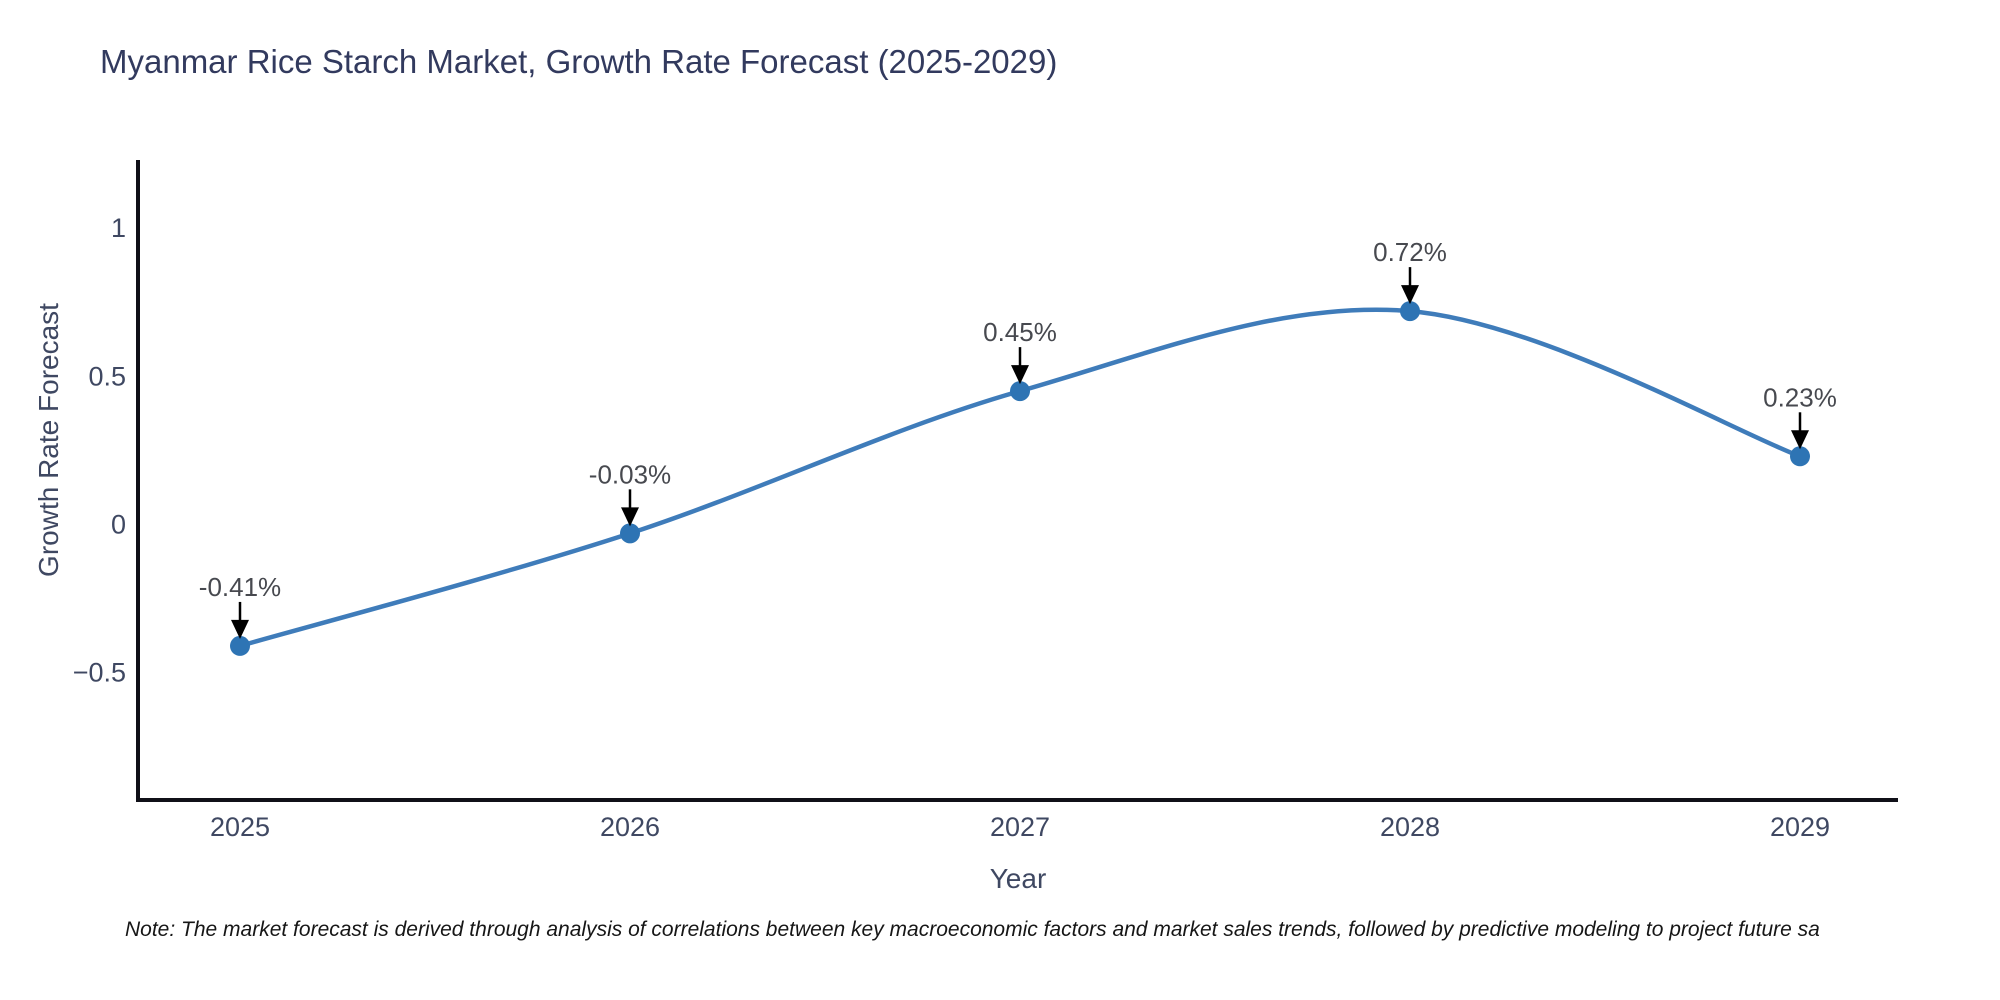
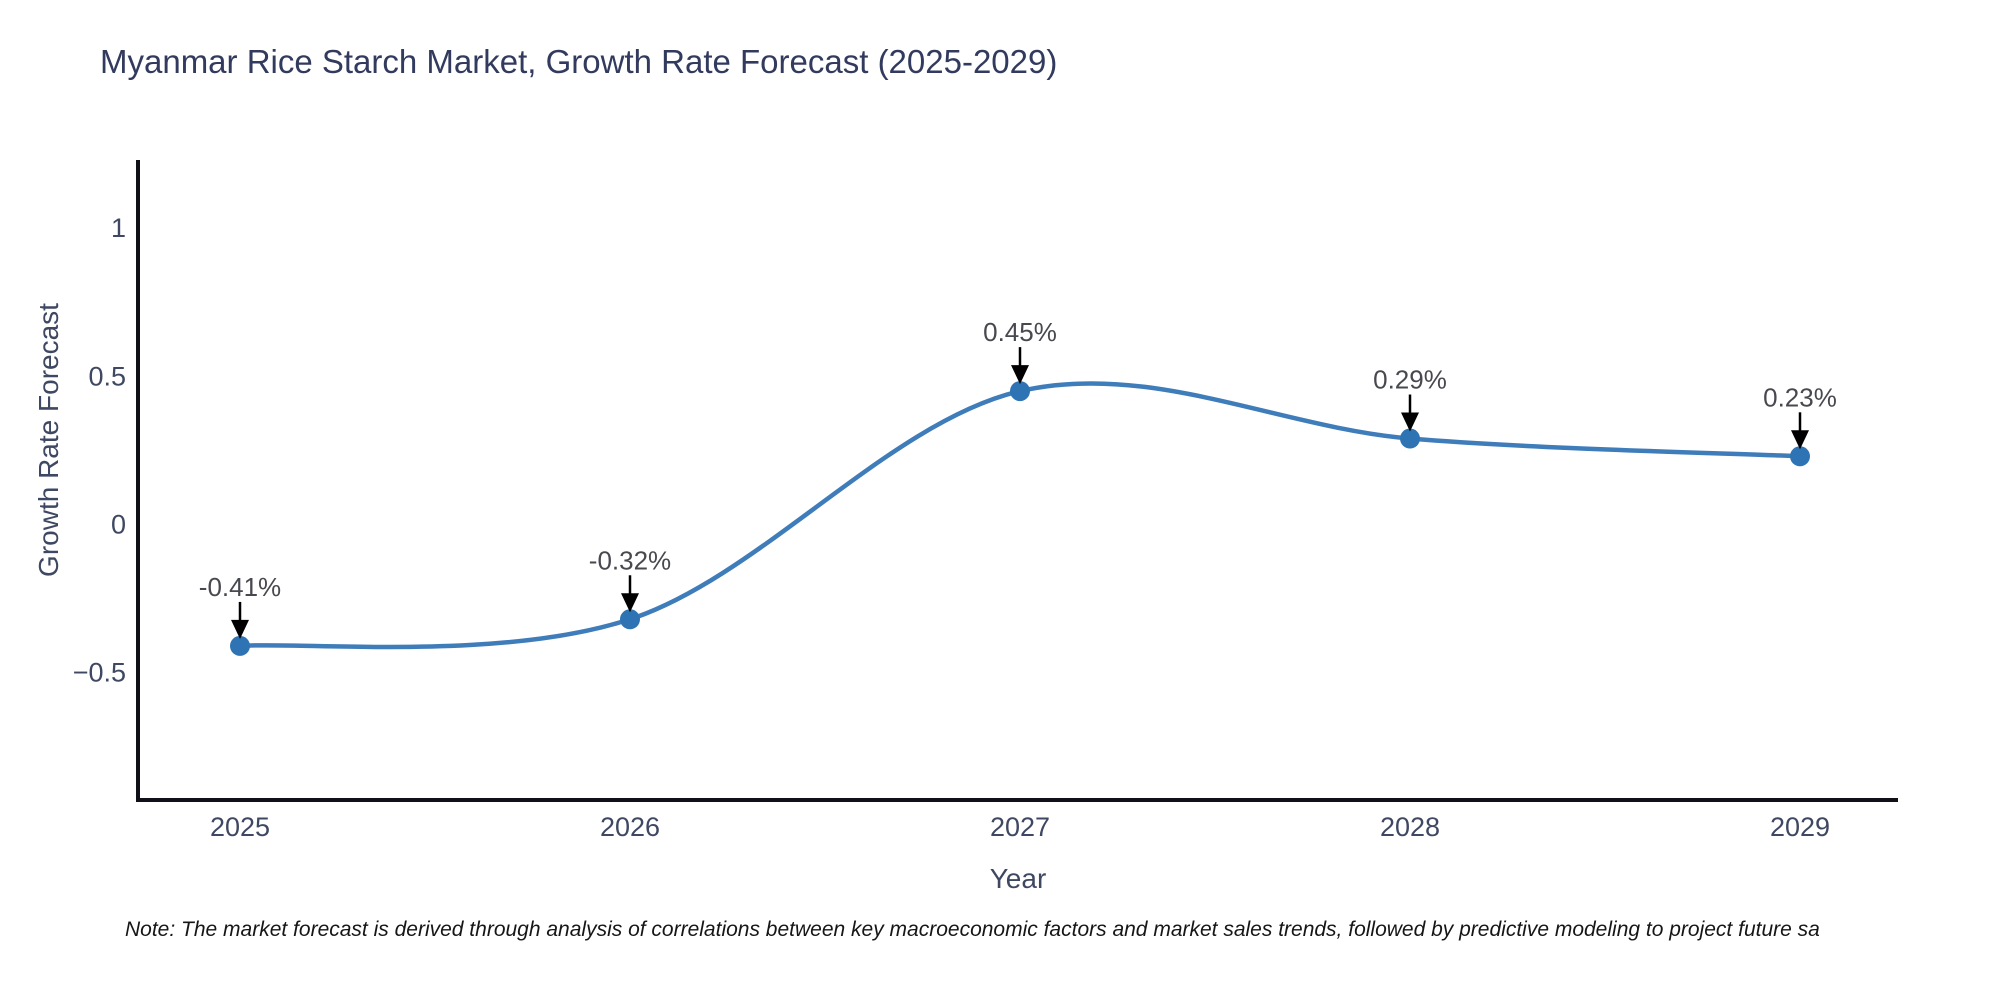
2026: -0.03% -> -0.32%
2028: 0.72% -> 0.29%
